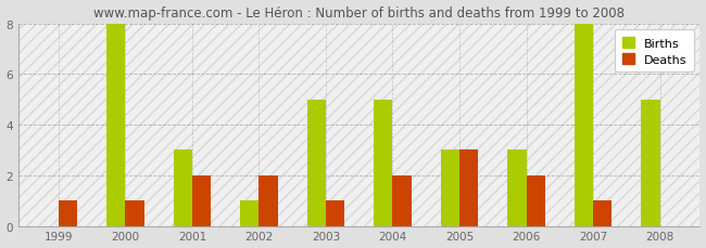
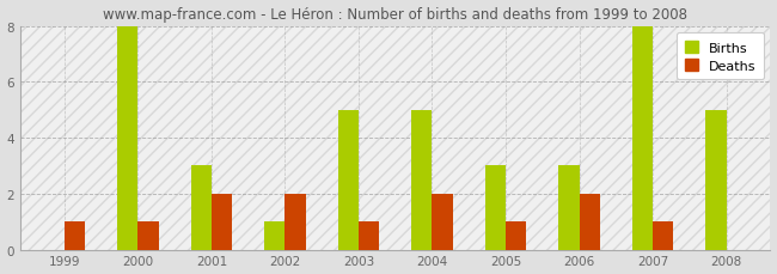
Deaths/2005: 3 -> 1
